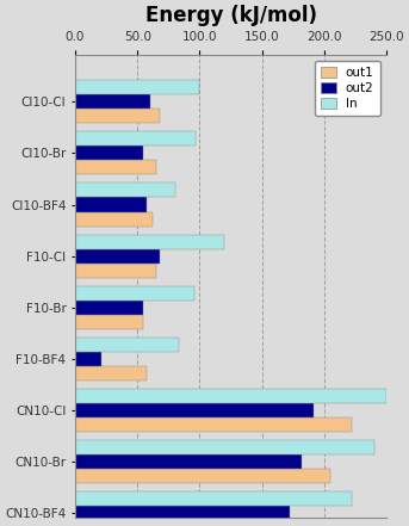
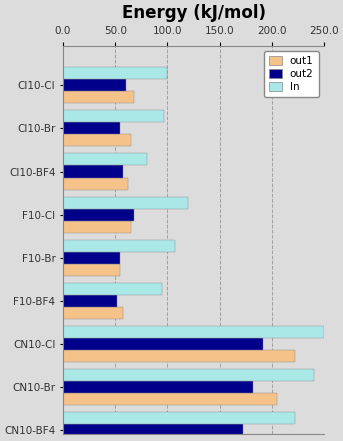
In/F10-Br: 96 -> 107
In/F10-BF4: 83 -> 95
out2/F10-BF4: 21 -> 52
